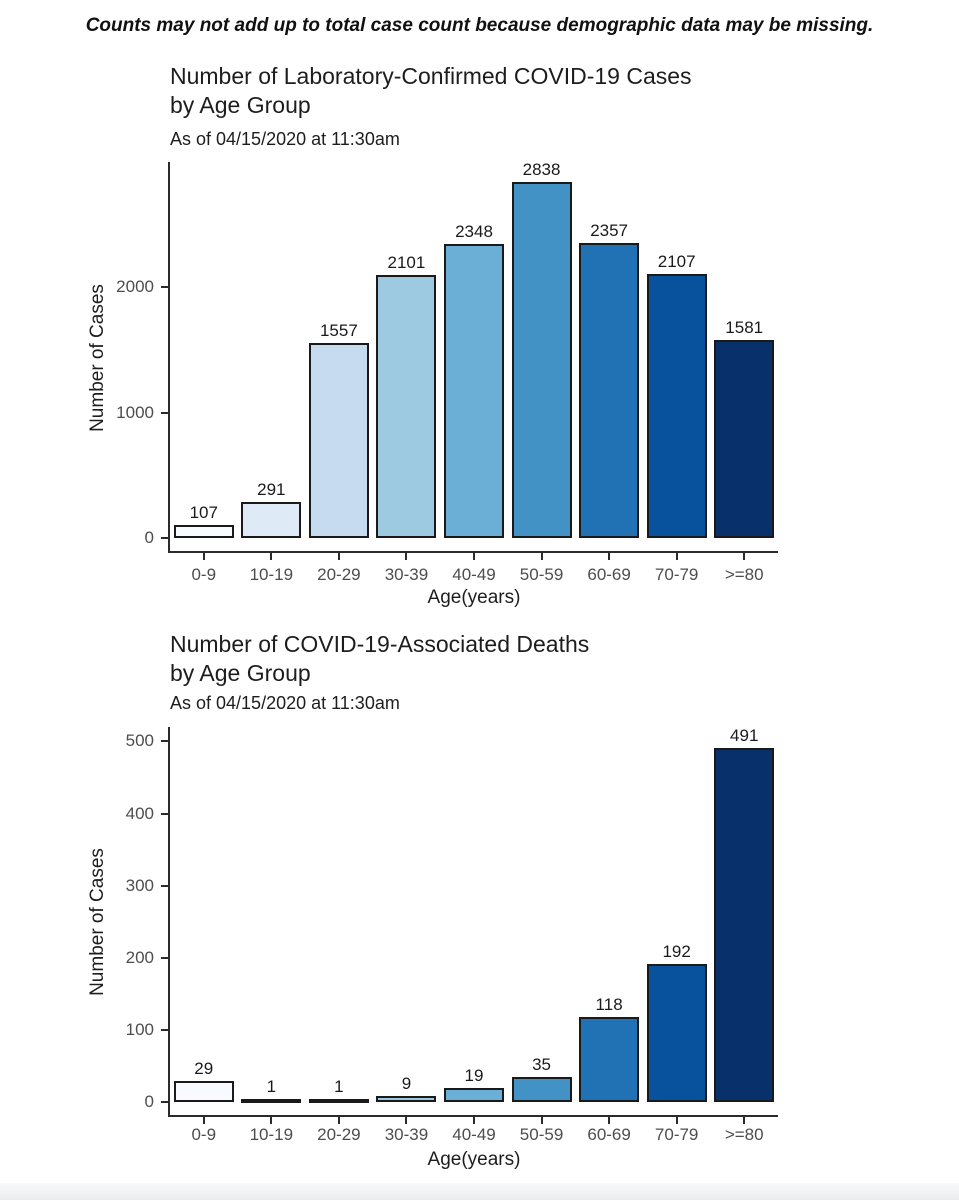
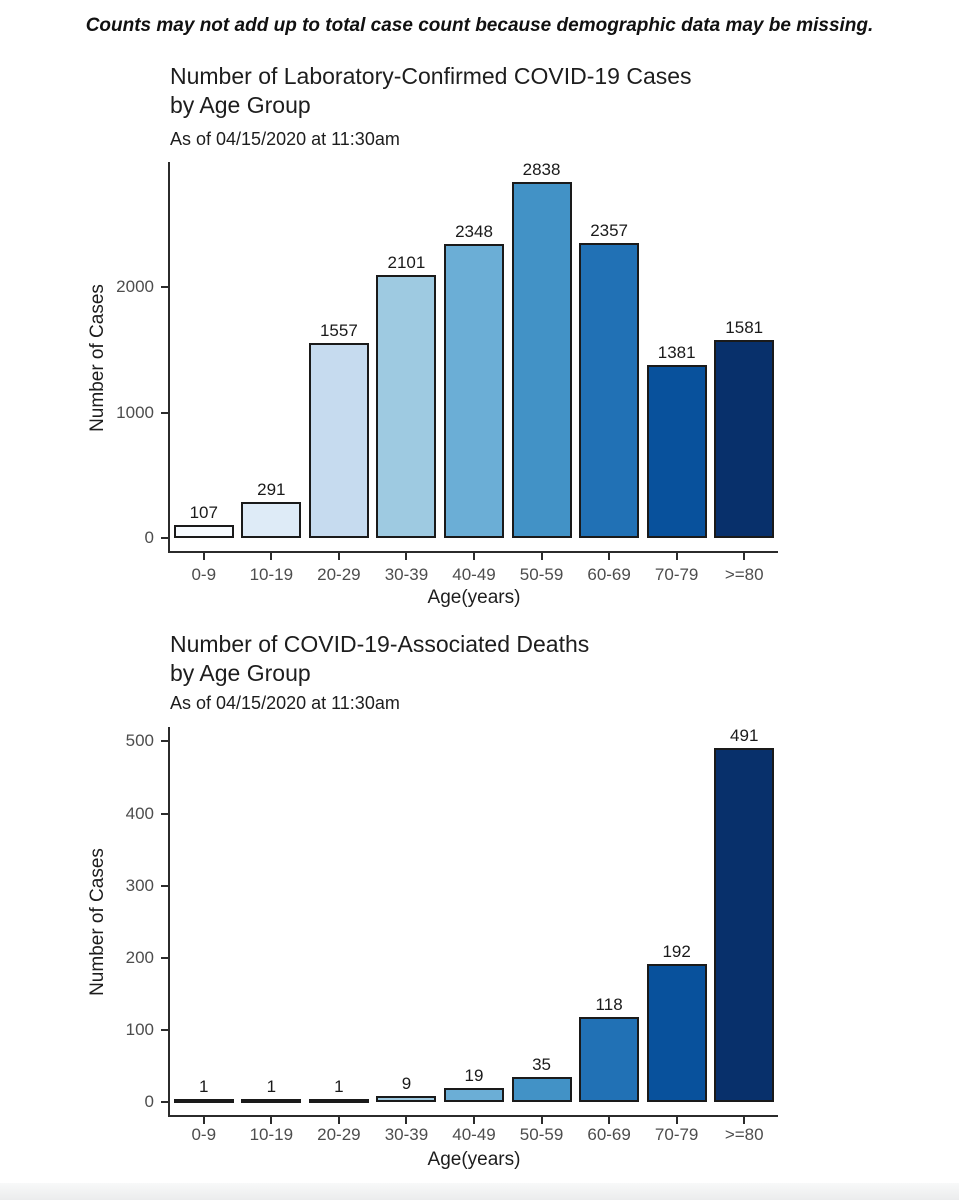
Number of Laboratory-Confirmed COVID-19 Cases by Age Group/70-79: 2107 -> 1381
Number of COVID-19-Associated Deaths by Age Group/0-9: 29 -> 1
